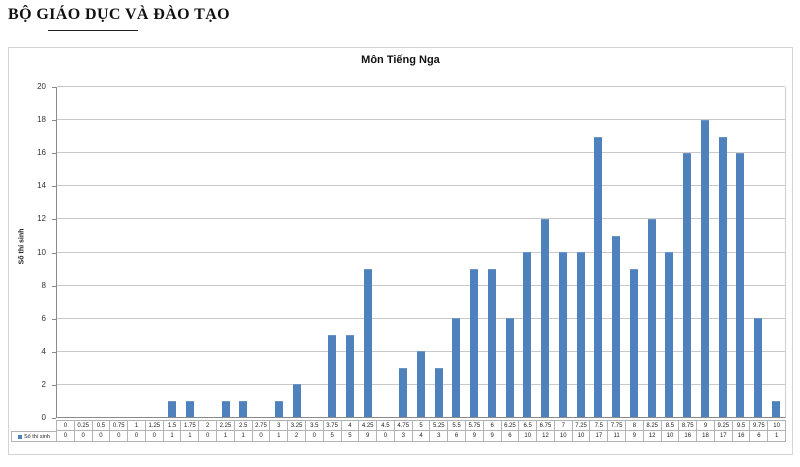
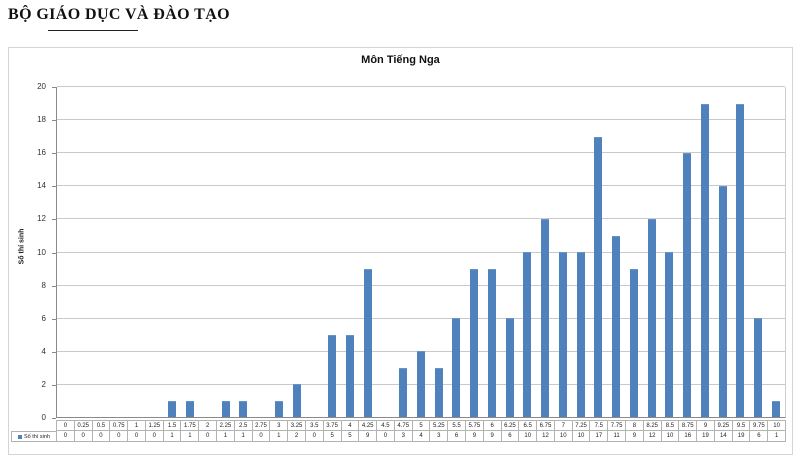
9: 18 -> 19
9.25: 17 -> 14
9.5: 16 -> 19
